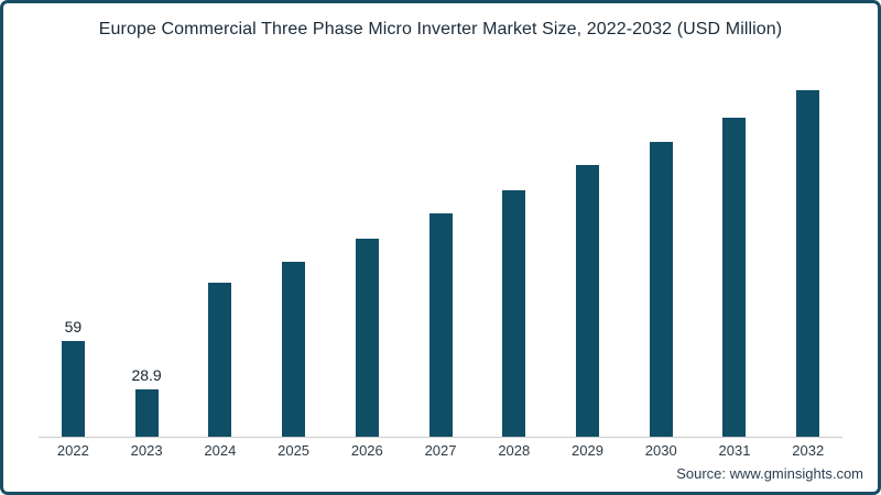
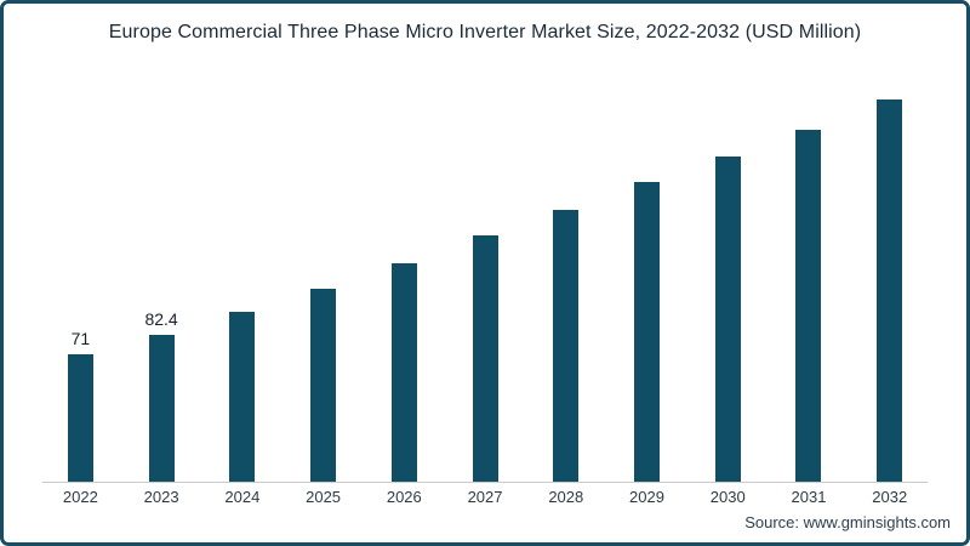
2022: 59 -> 71
2023: 28.9 -> 82.4
